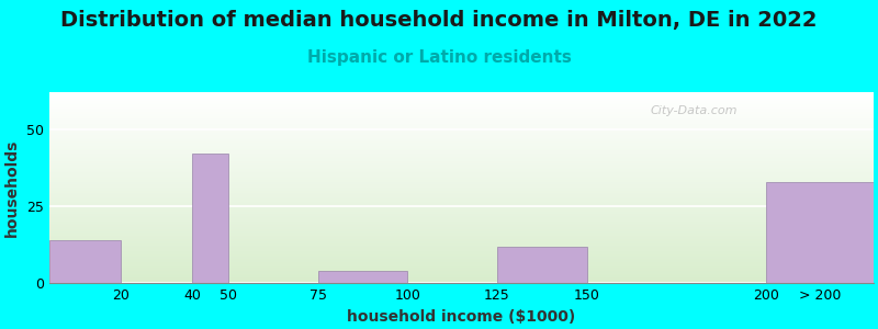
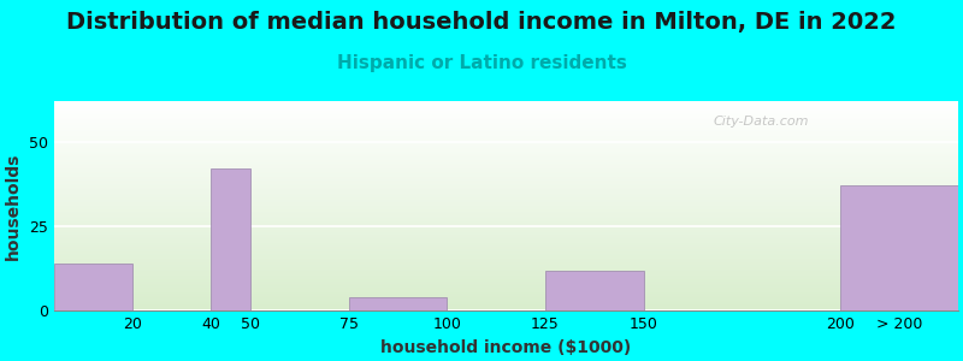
> 200: 33 -> 37
